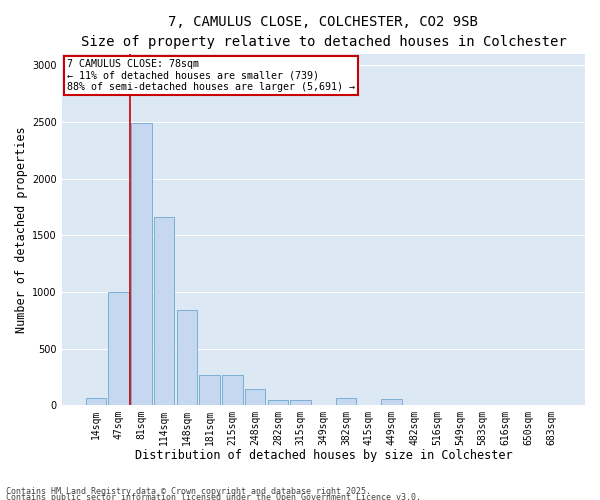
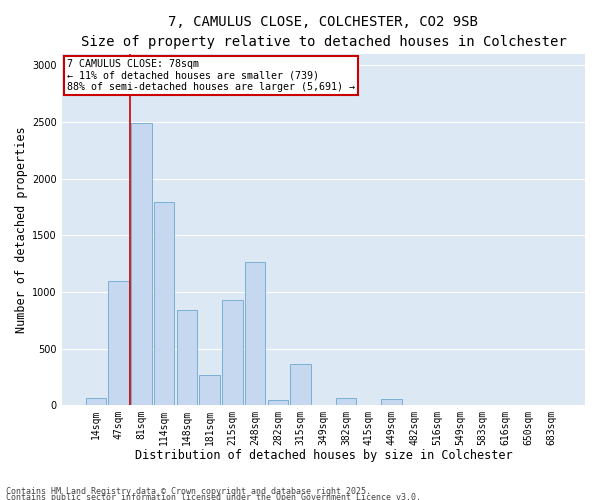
47sqm: 1000 -> 1100
114sqm: 1660 -> 1790
215sqm: 270 -> 930
248sqm: 140 -> 1260
315sqm: 50 -> 360
